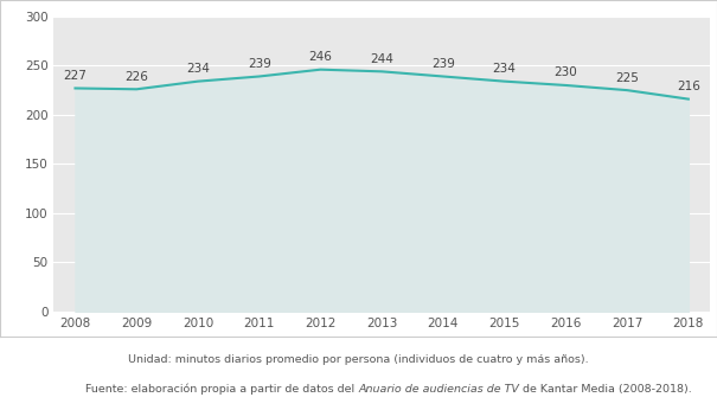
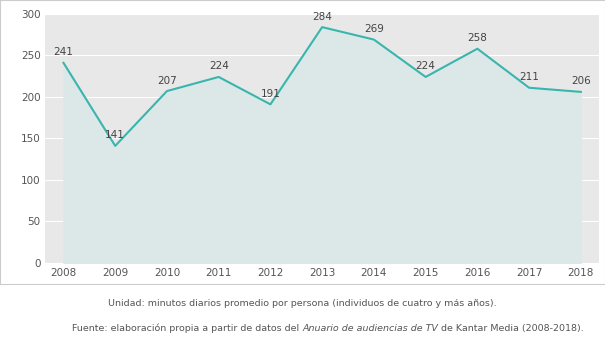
2008: 227 -> 241
2009: 226 -> 141
2010: 234 -> 207
2011: 239 -> 224
2012: 246 -> 191
2013: 244 -> 284
2014: 239 -> 269
2015: 234 -> 224
2016: 230 -> 258
2017: 225 -> 211
2018: 216 -> 206
